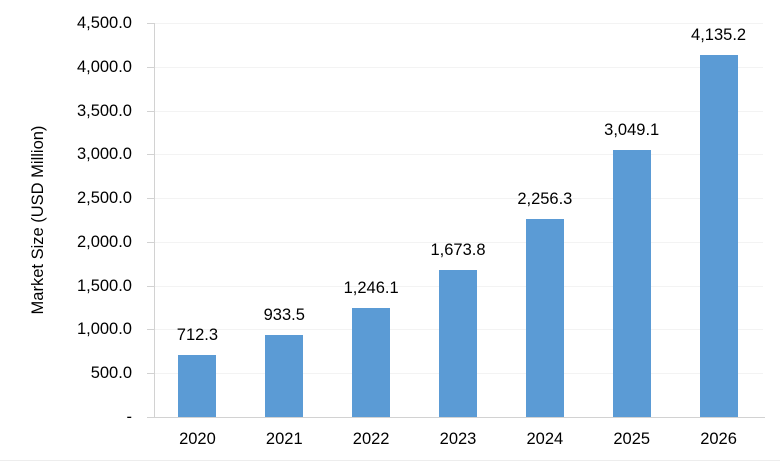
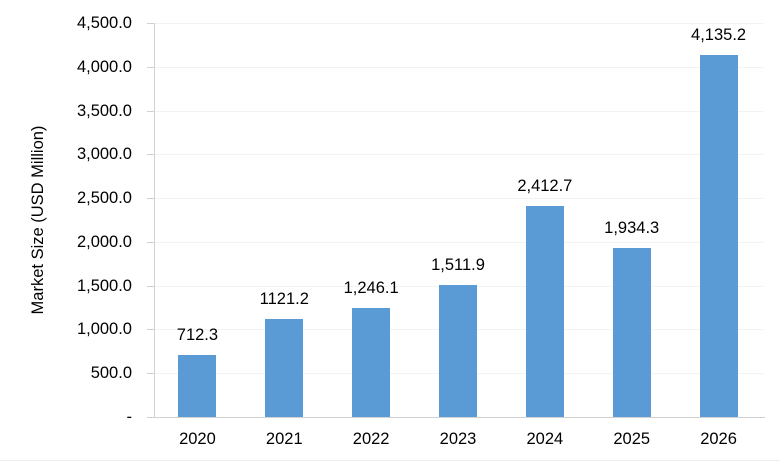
2021: 933.5 -> 1121.2
2023: 1,673.8 -> 1,511.9
2024: 2,256.3 -> 2,412.7
2025: 3,049.1 -> 1,934.3
